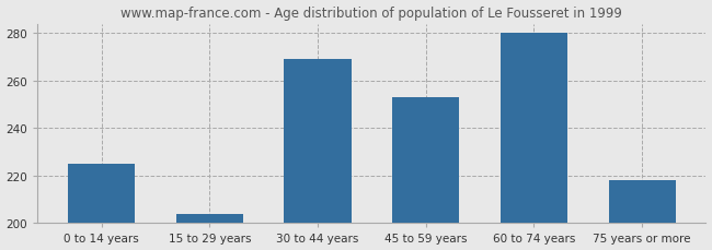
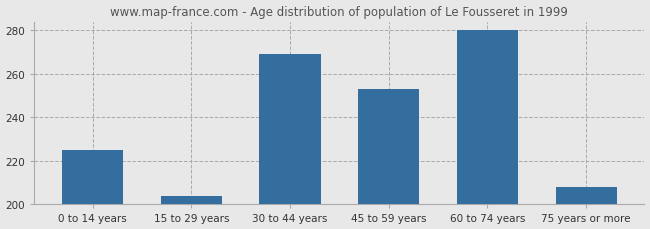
75 years or more: 218 -> 208
